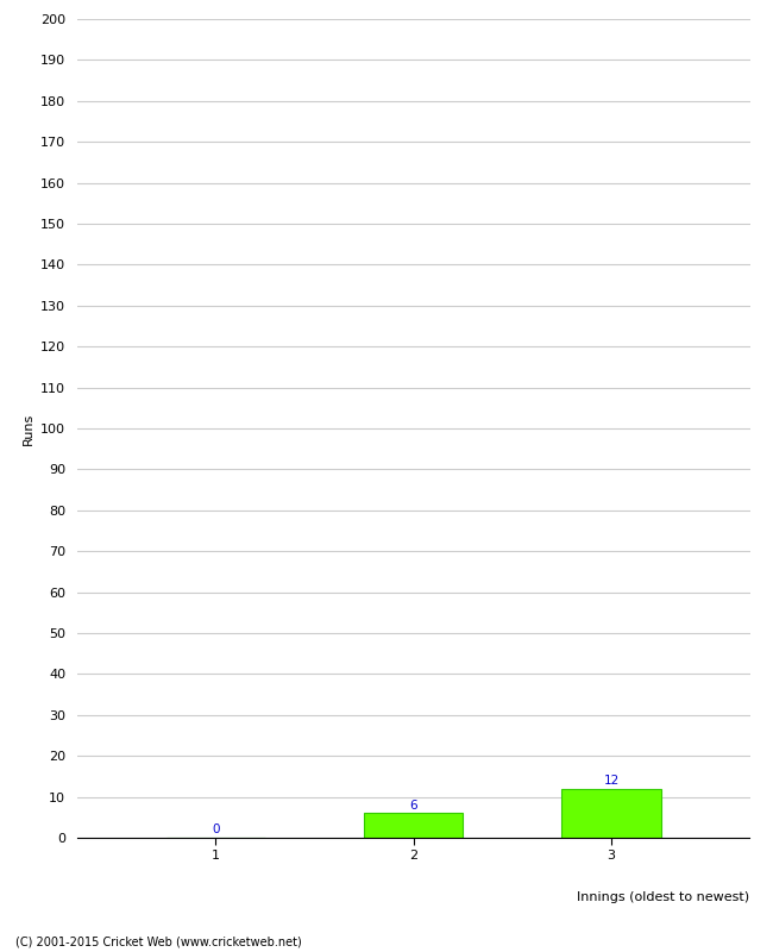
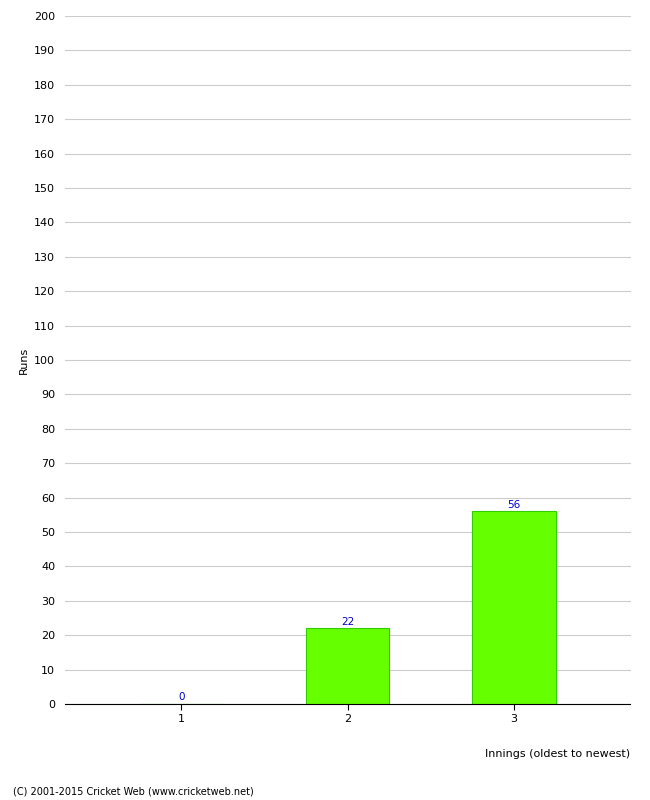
2: 6 -> 22
3: 12 -> 56
